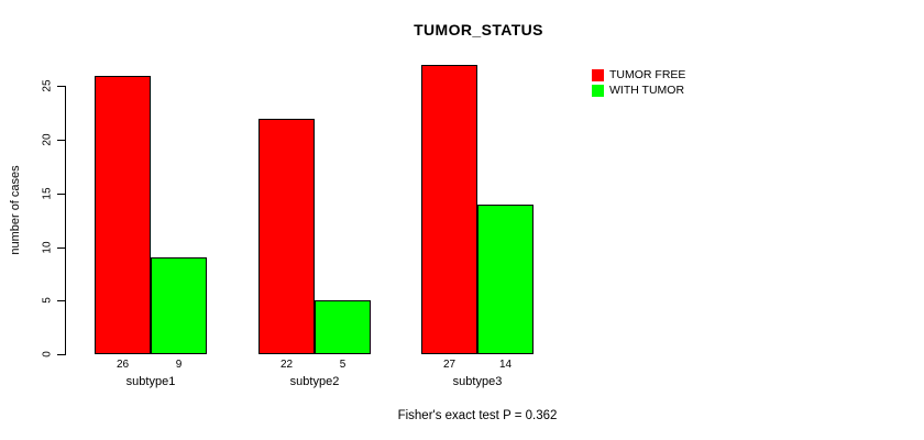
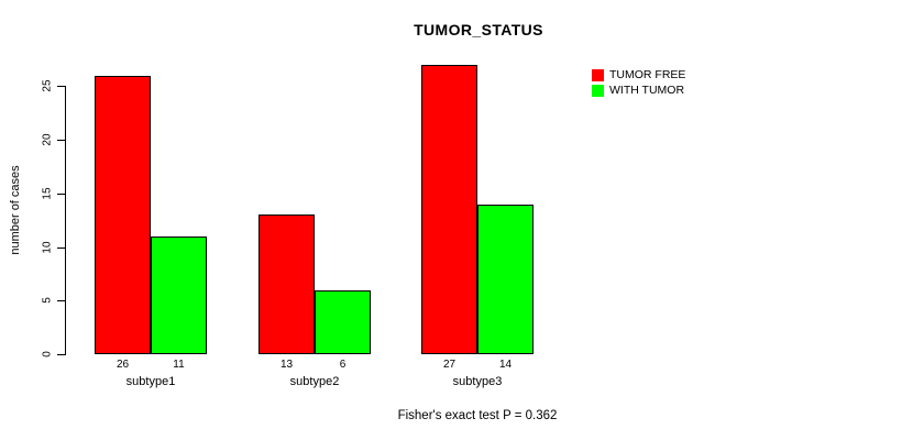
WITH TUMOR/subtype1: 9 -> 11
TUMOR FREE/subtype2: 22 -> 13
WITH TUMOR/subtype2: 5 -> 6
